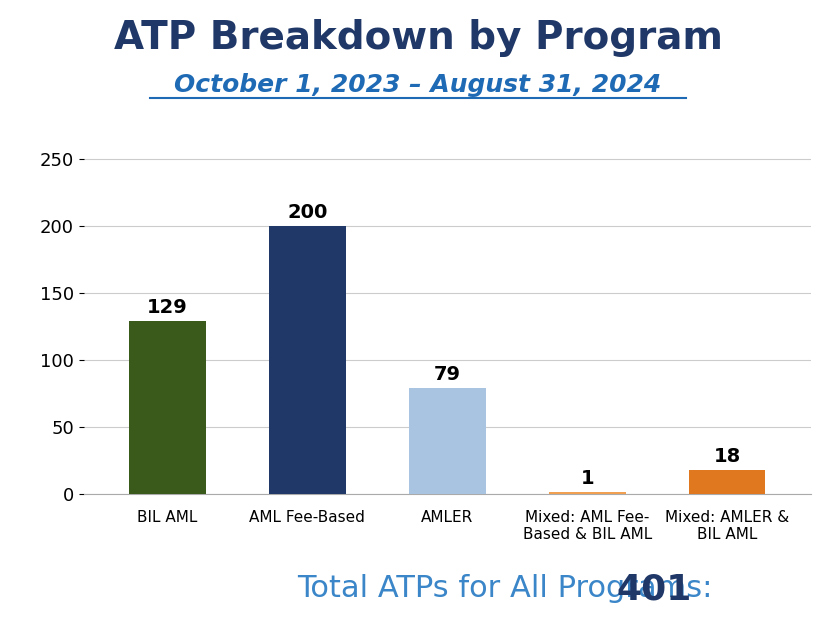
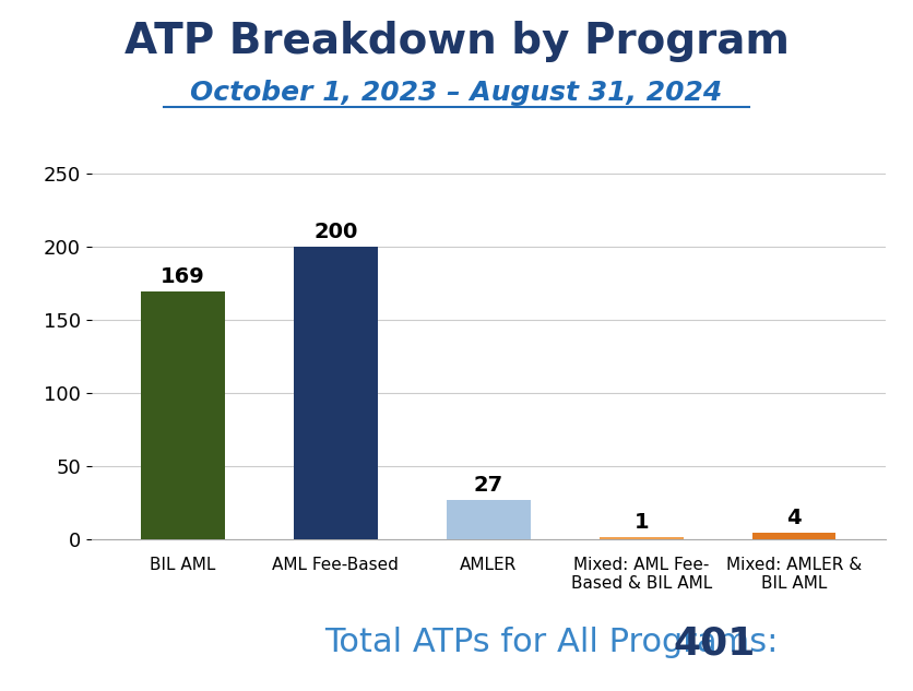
BIL AML: 129 -> 169
AMLER: 79 -> 27
Mixed: AMLER & BIL AML: 18 -> 4
